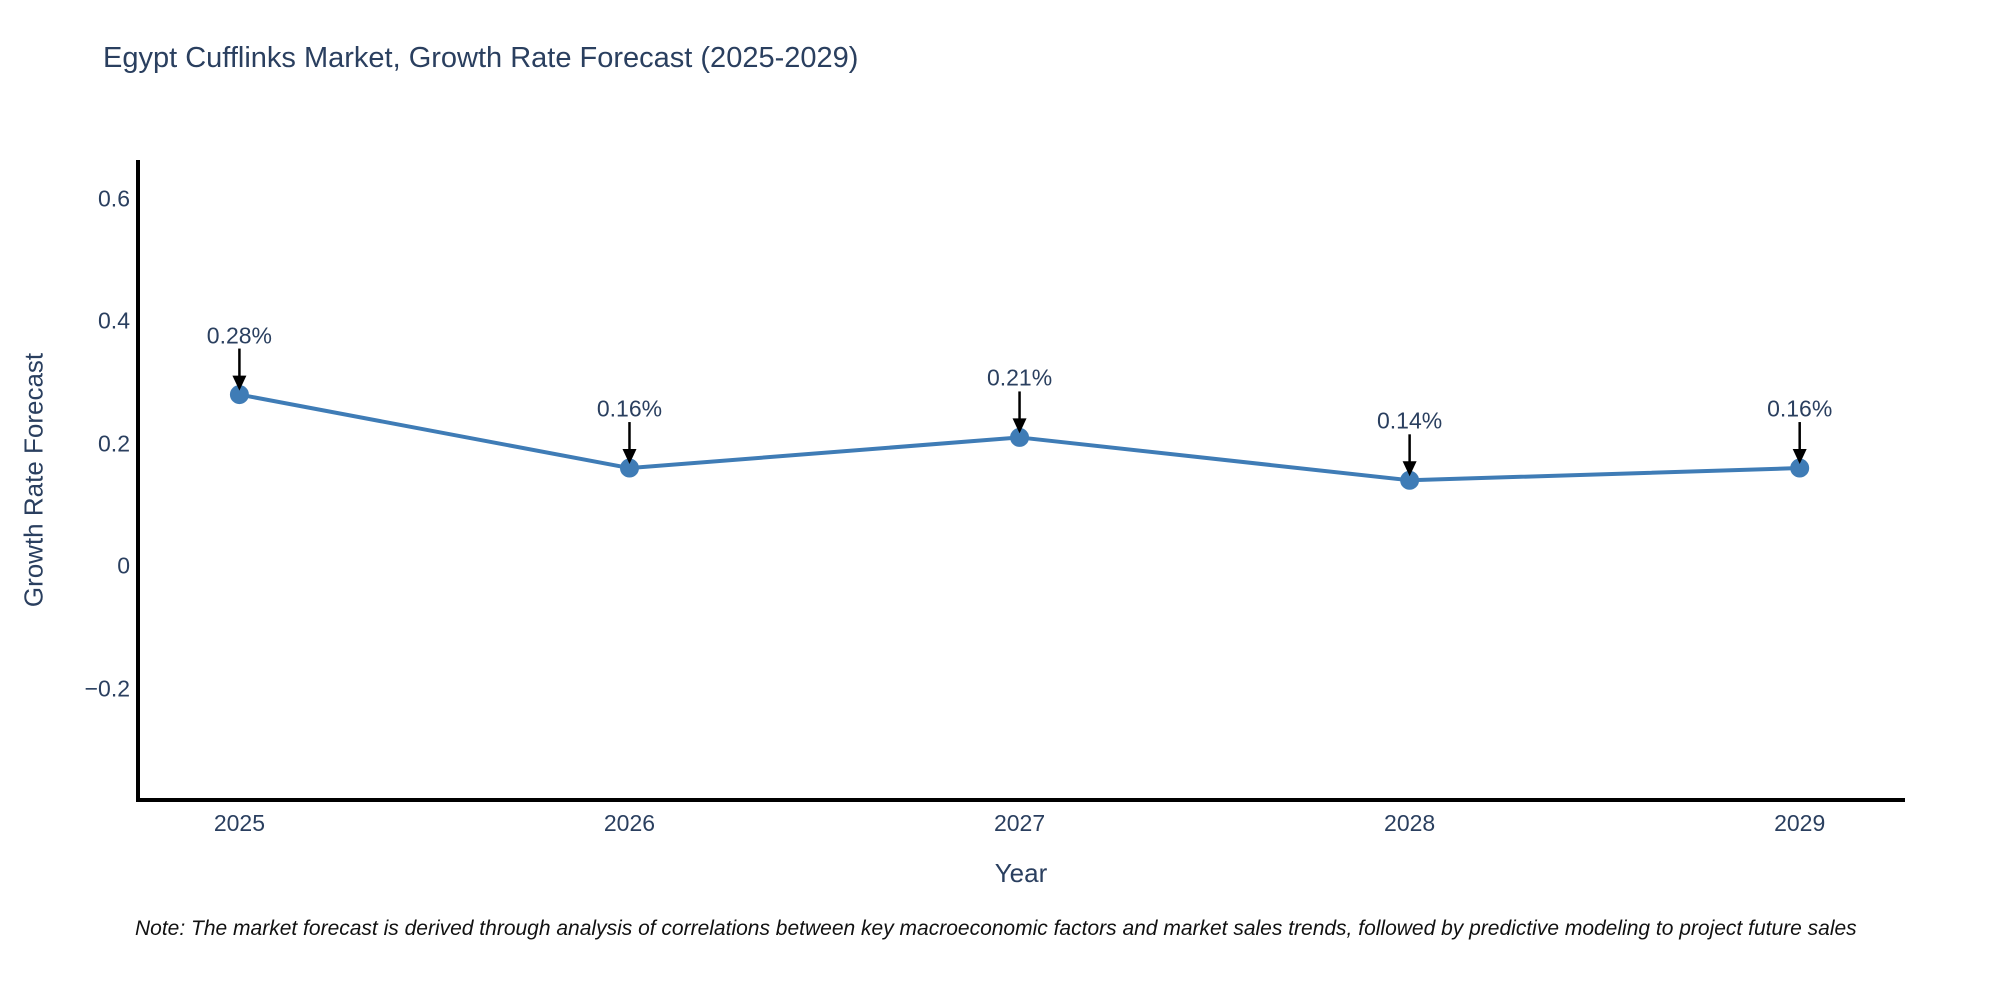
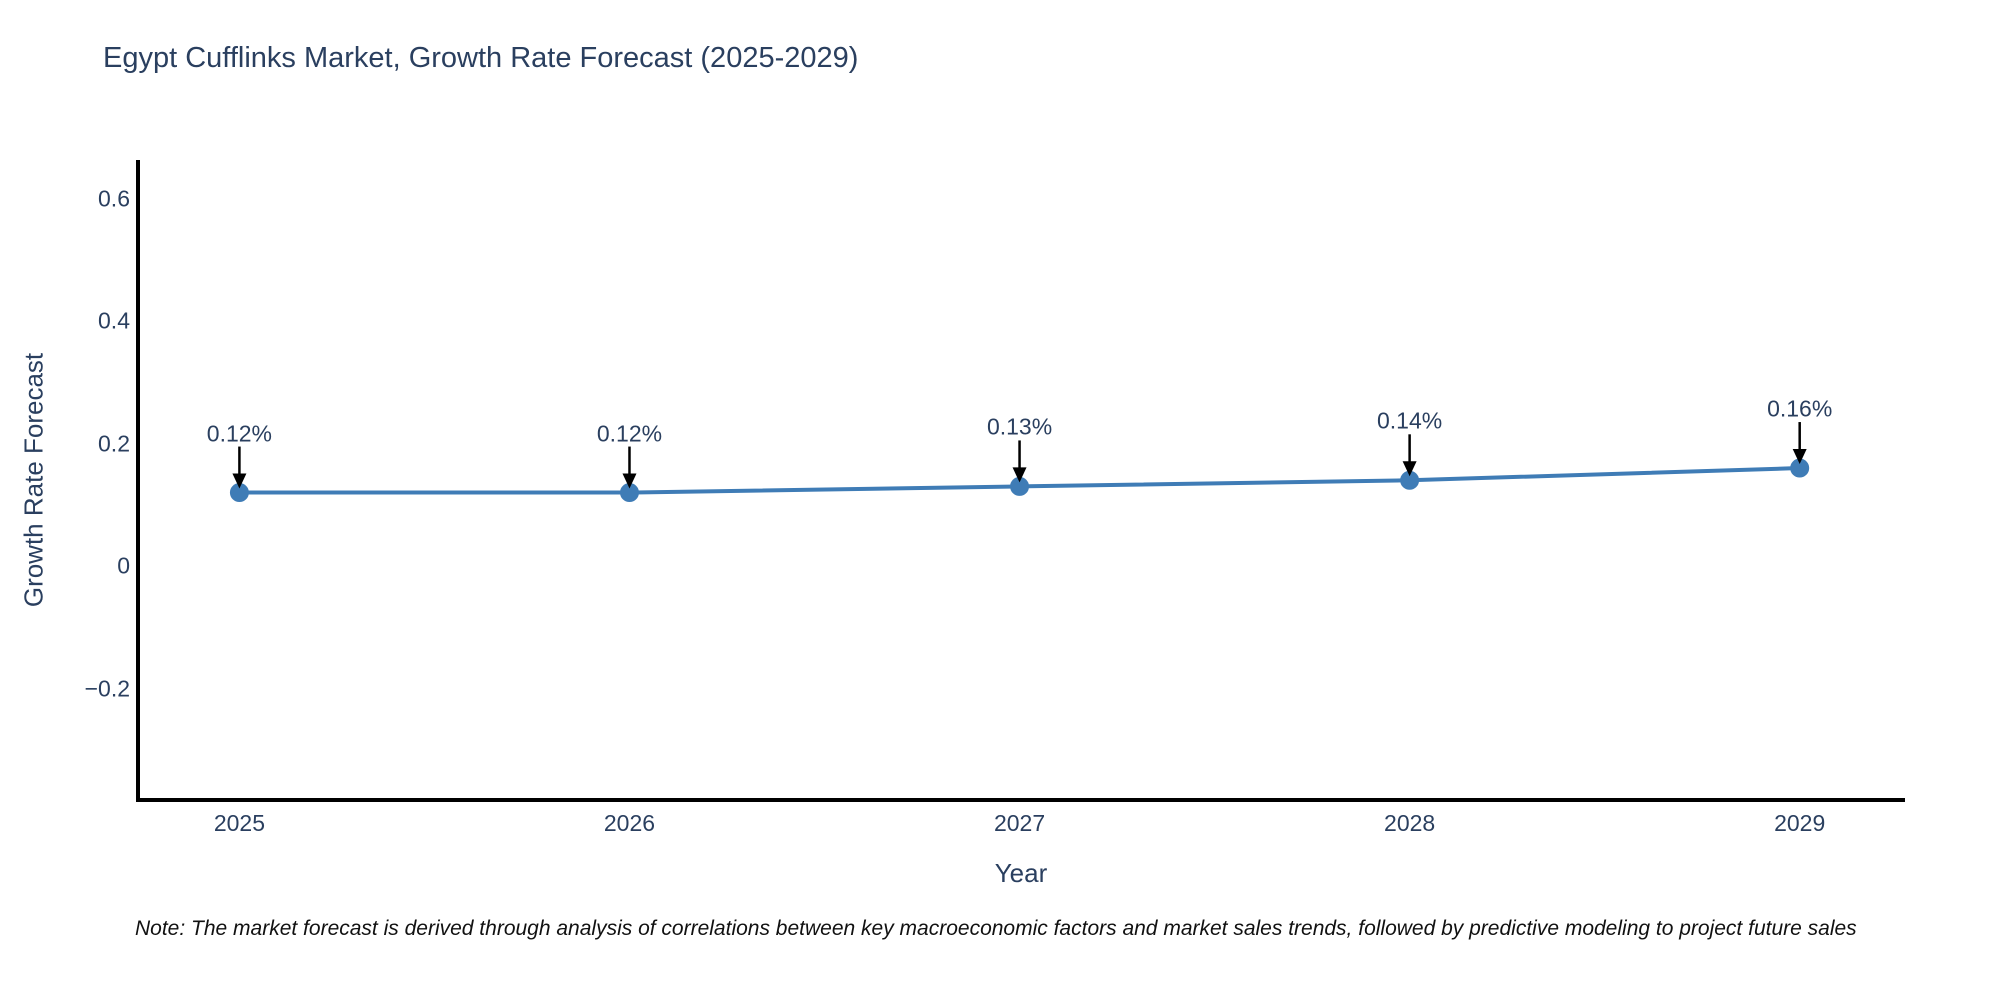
2025: 0.28% -> 0.12%
2026: 0.16% -> 0.12%
2027: 0.21% -> 0.13%
